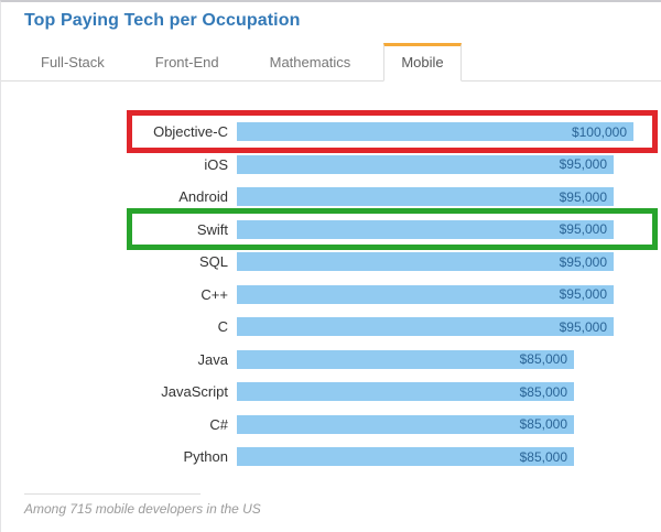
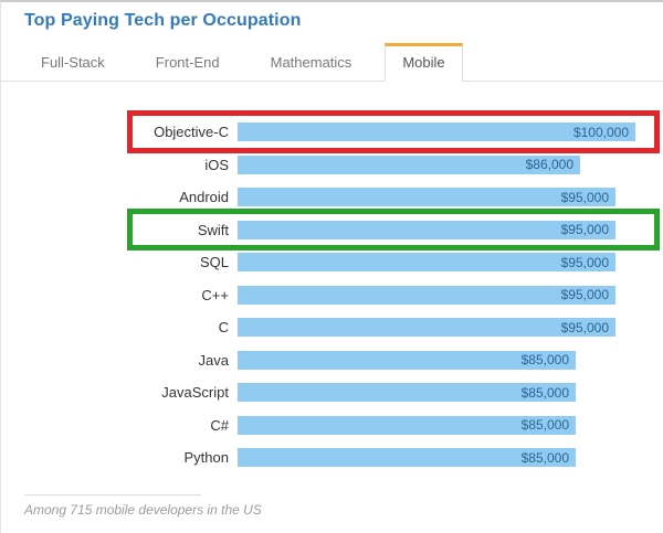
iOS: $95,000 -> $86,000
